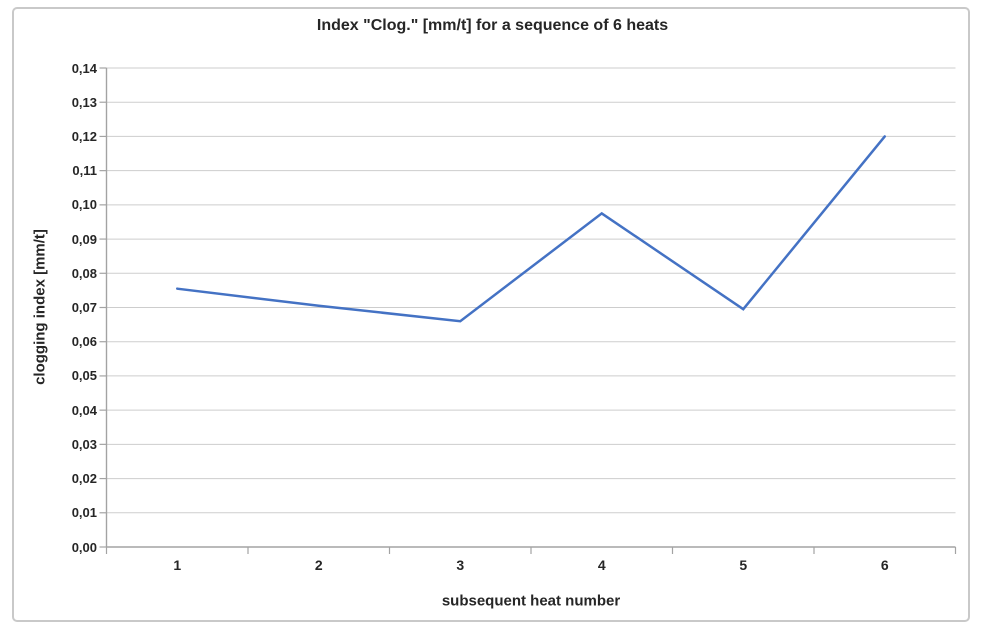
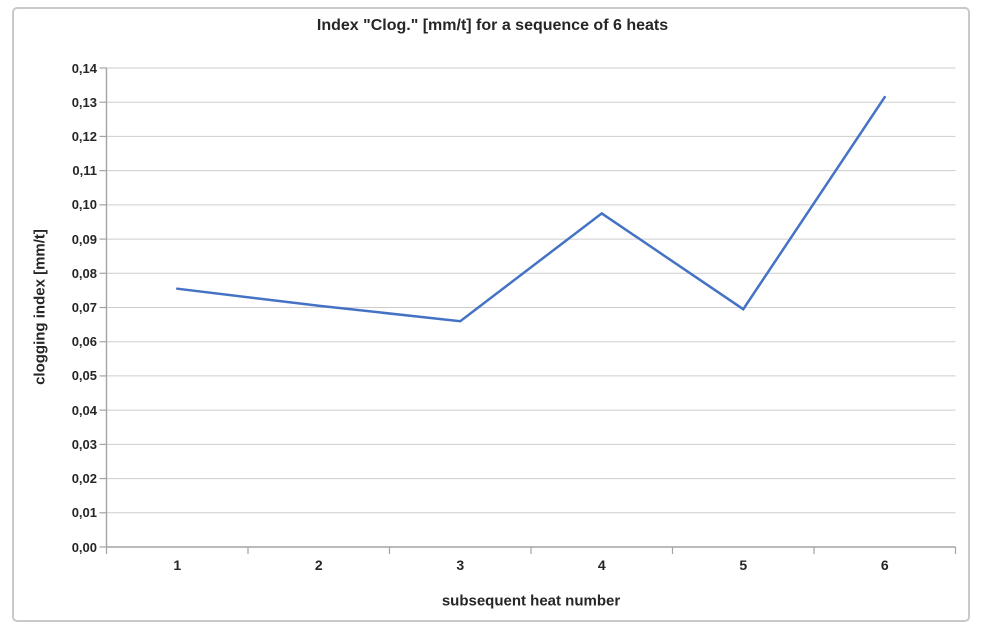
6: 0,12 -> 0,13
